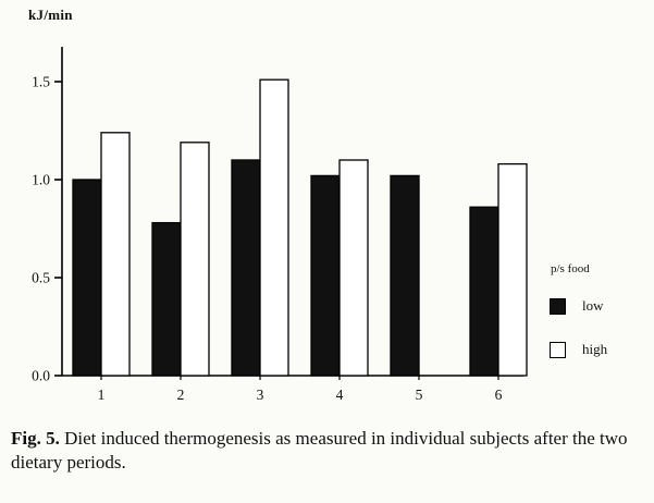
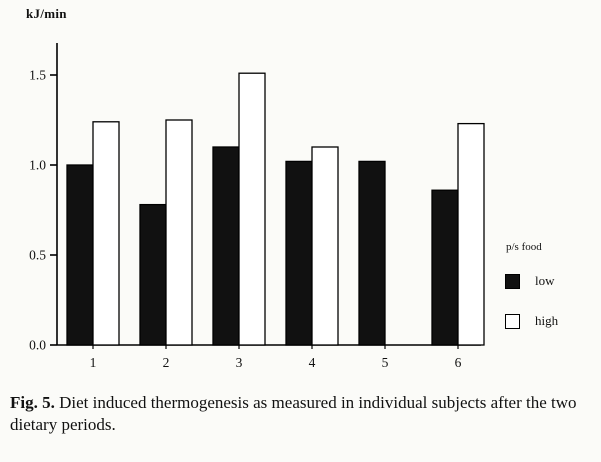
high/2: 1.19 -> 1.25
high/6: 1.08 -> 1.23
